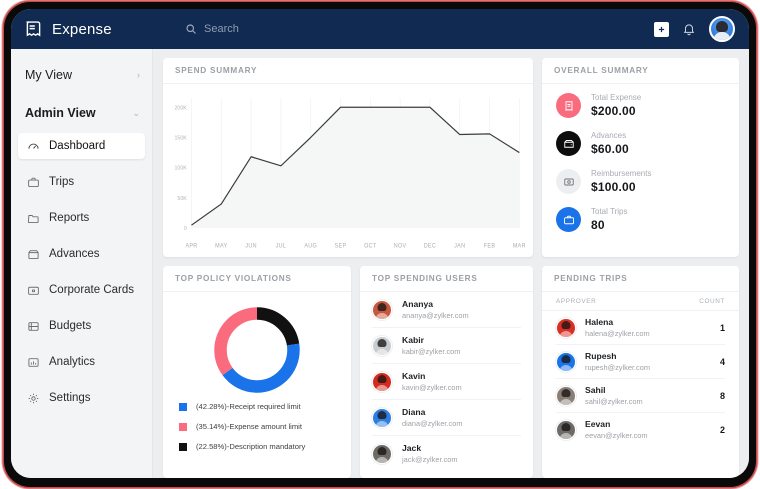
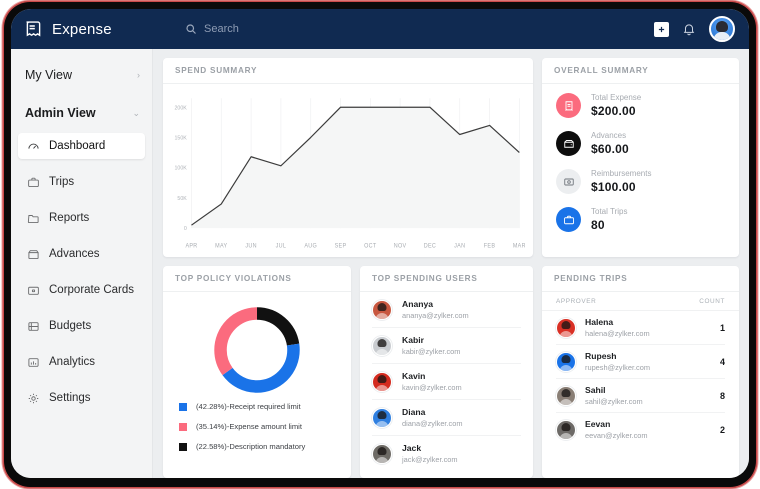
FEB: 160K -> 170K
